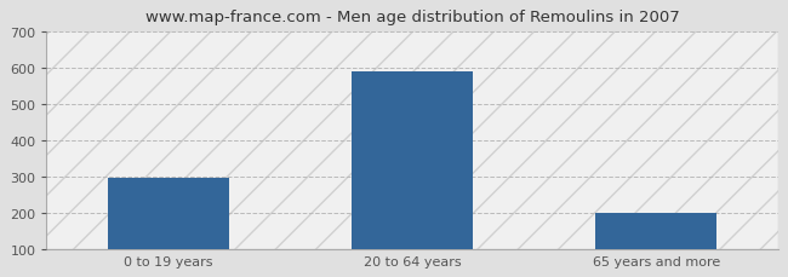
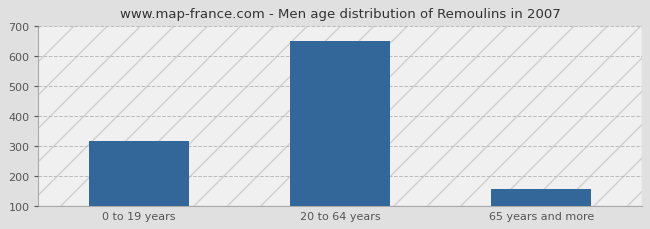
0 to 19 years: 295 -> 315
20 to 64 years: 590 -> 648
65 years and more: 200 -> 155
